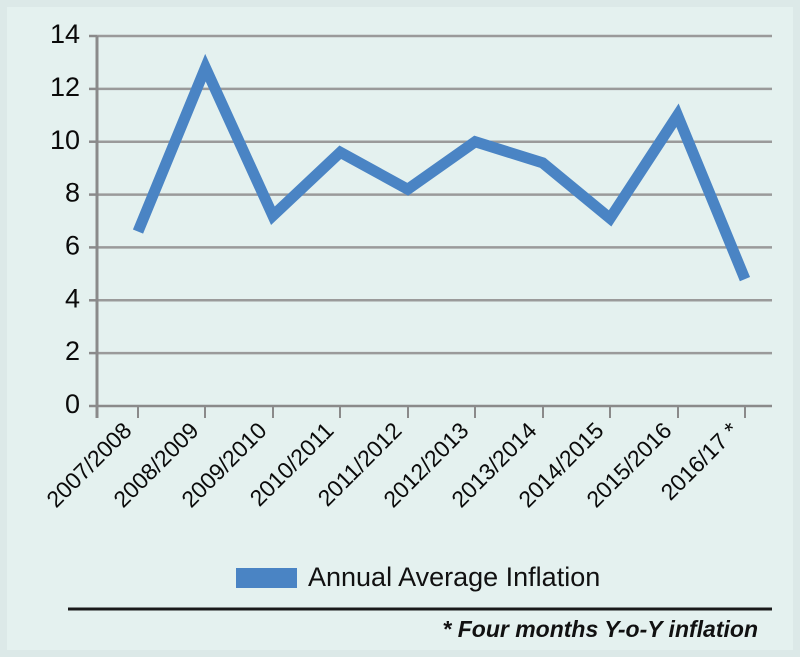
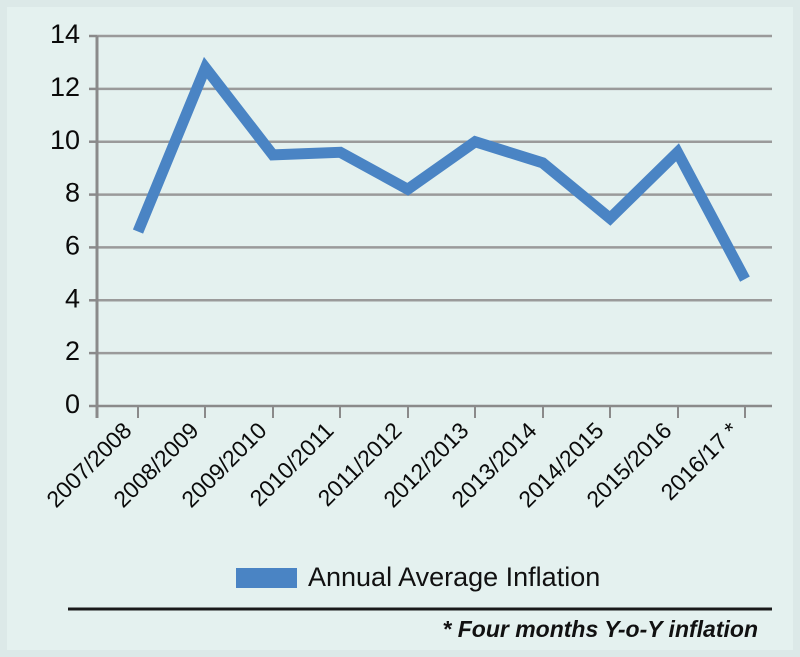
2009/2010: 7.2 -> 9.5
2015/2016: 11.0 -> 9.6
